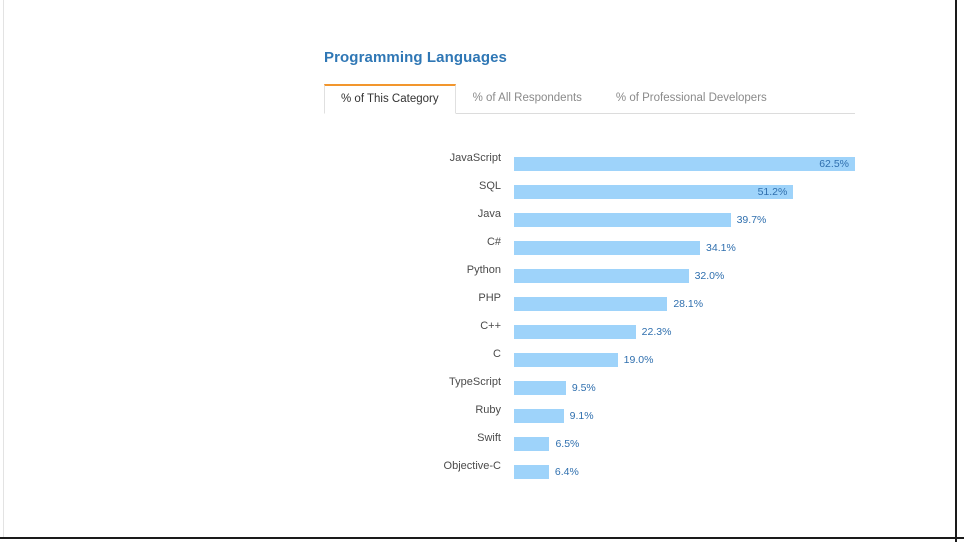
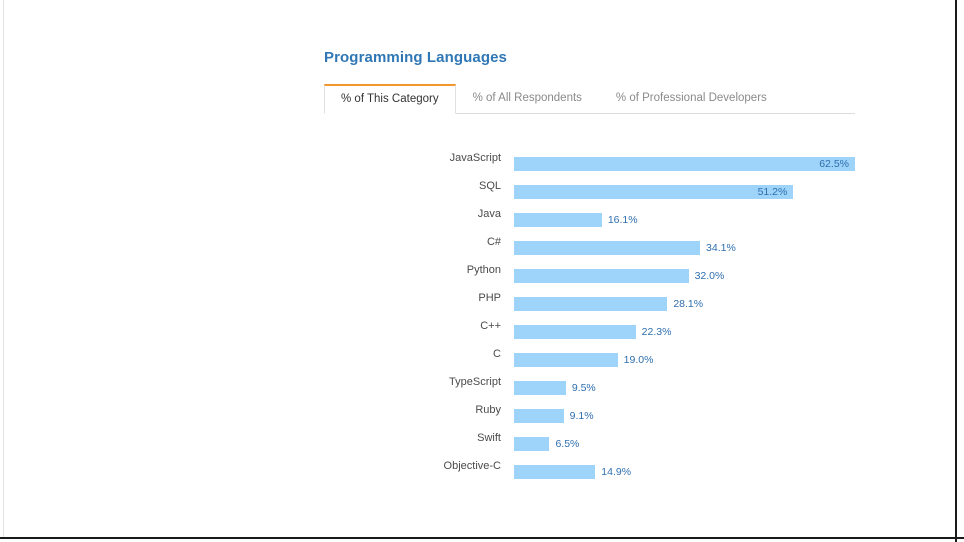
Java: 39.7% -> 16.1%
Objective-C: 6.4% -> 14.9%
